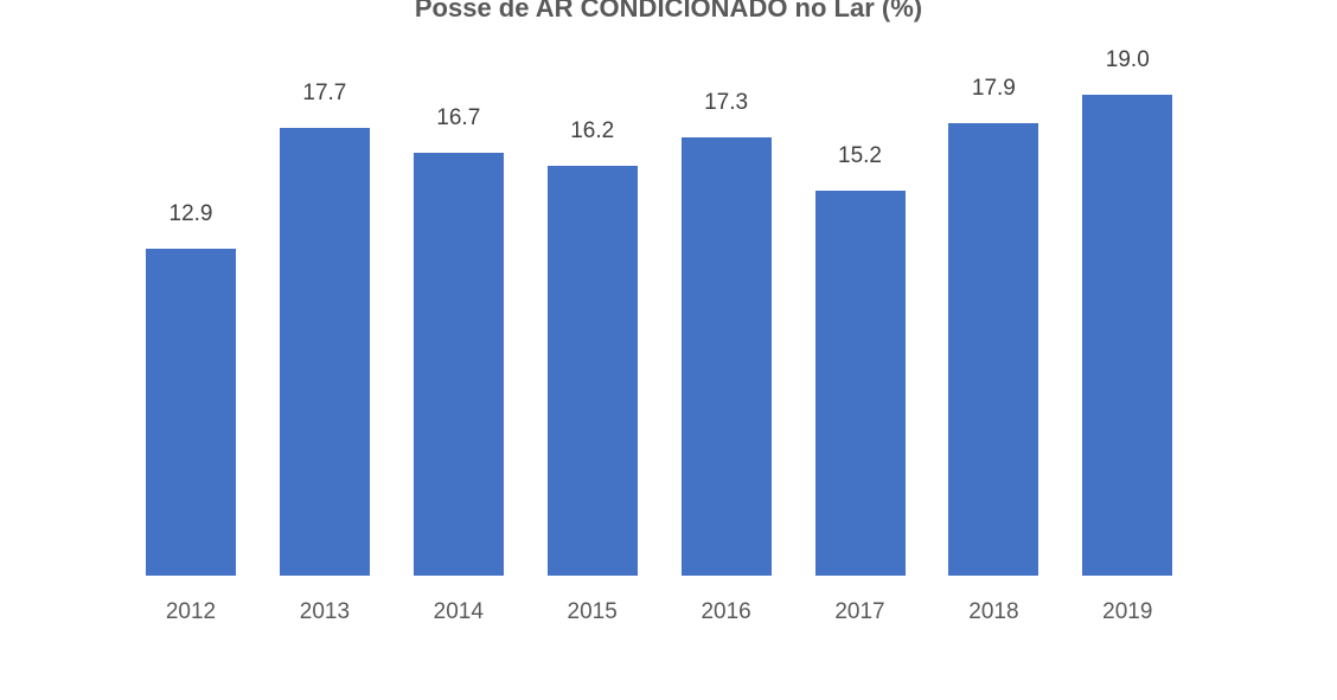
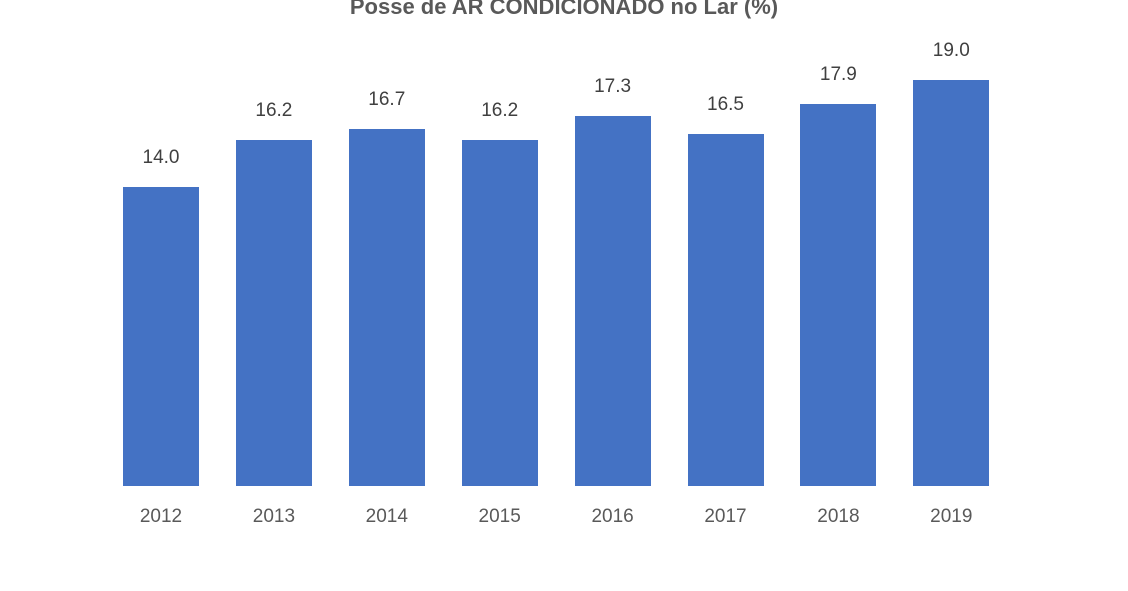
2012: 12.9 -> 14.0
2013: 17.7 -> 16.2
2017: 15.2 -> 16.5
